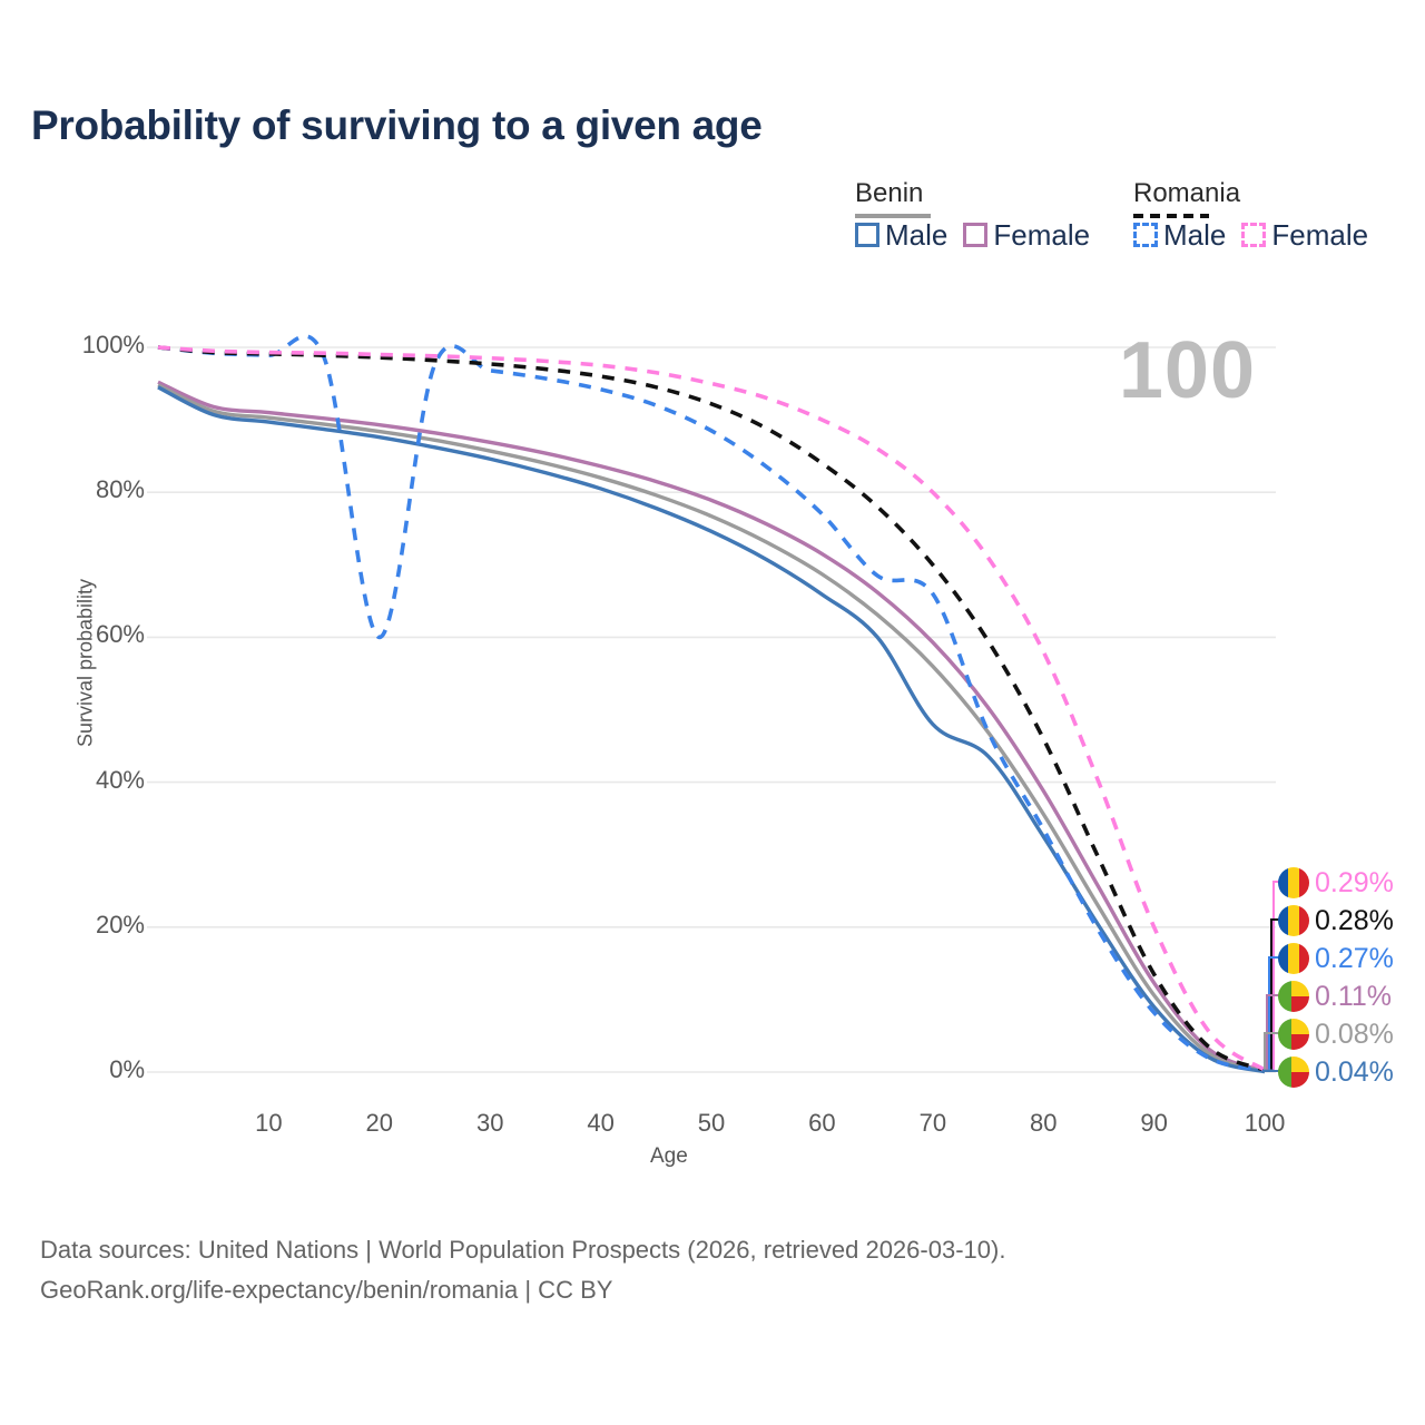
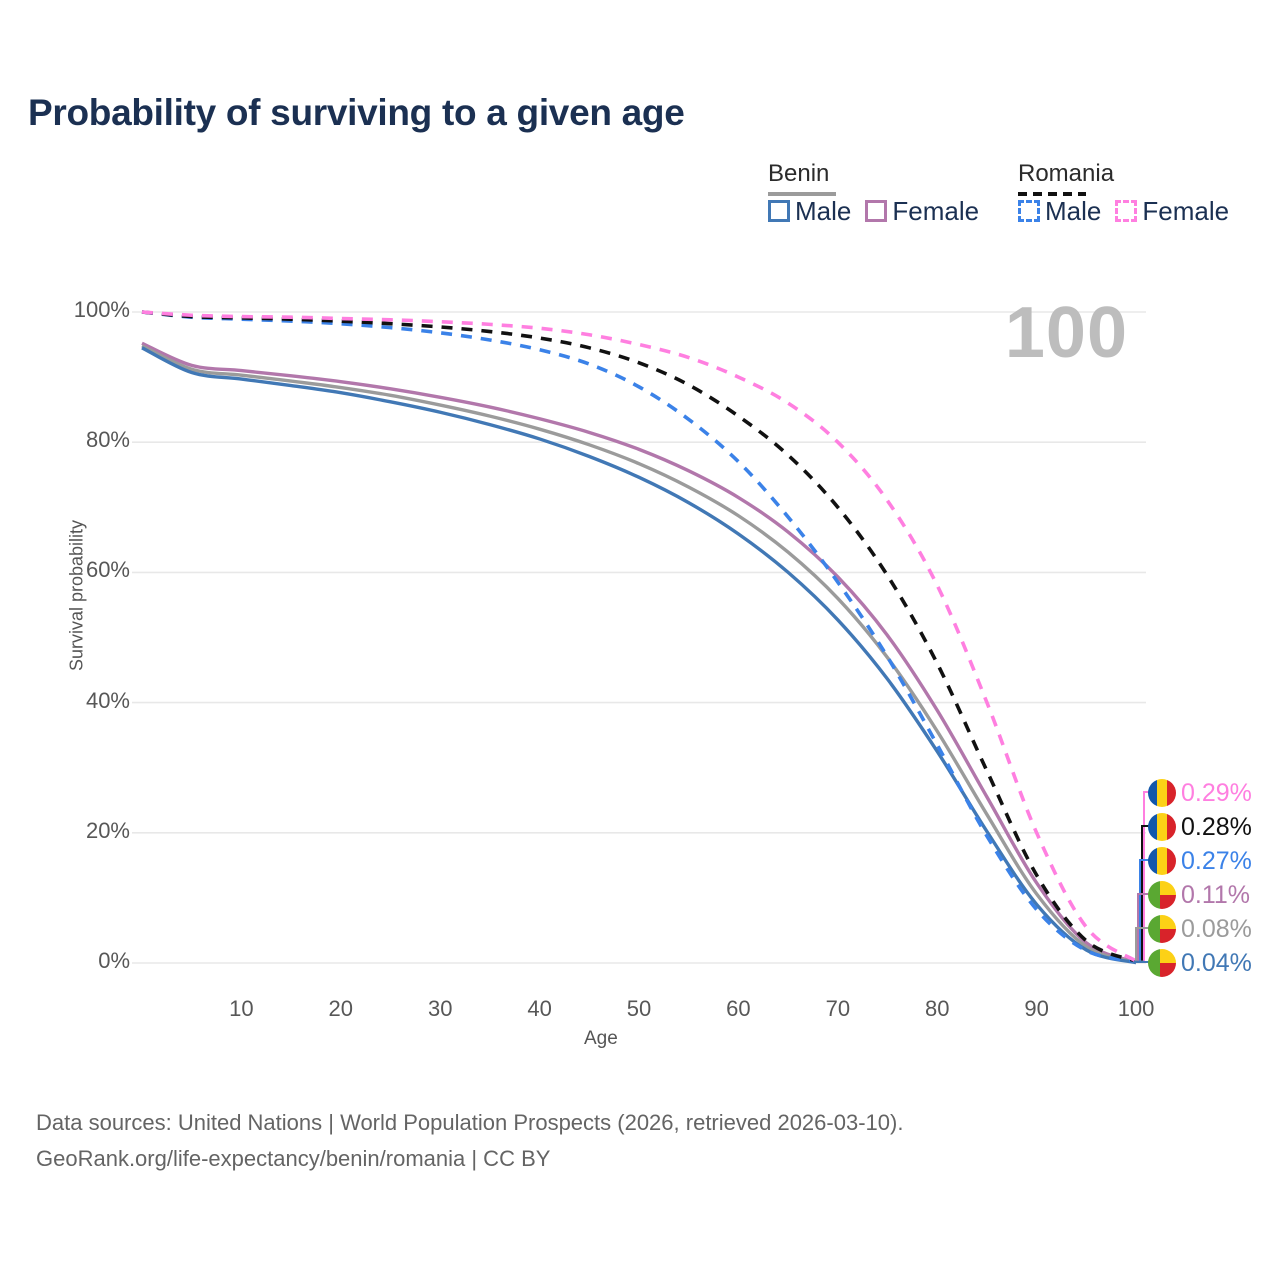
Romania Male/20: 60% -> 98%
Romania Male/70: 66% -> 58%
Benin Male/70: 48% -> 53%
